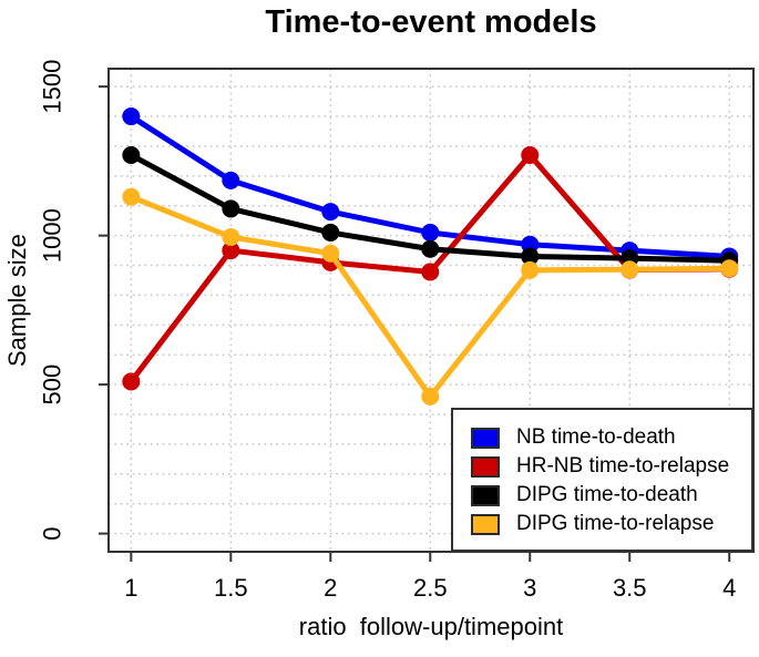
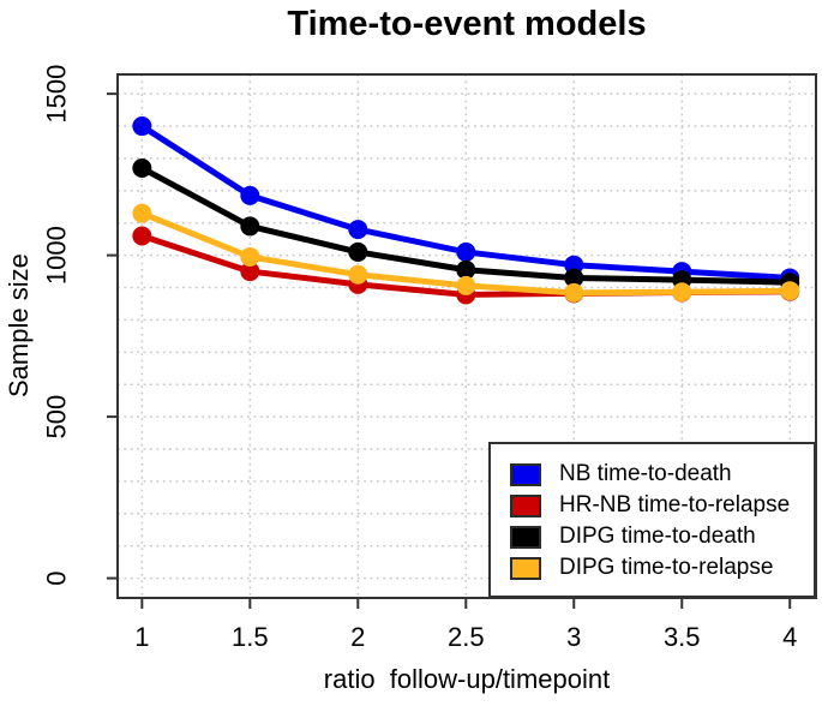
HR-NB time-to-relapse/1: 510 -> 1060
DIPG time-to-relapse/2.5: 460 -> 910
HR-NB time-to-relapse/3: 1270 -> 880
